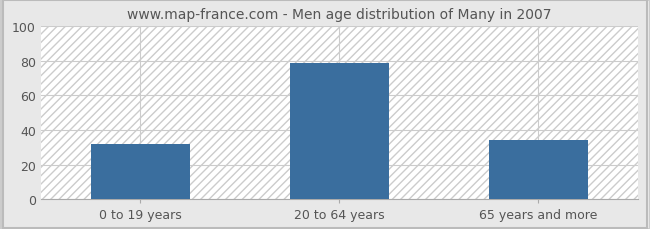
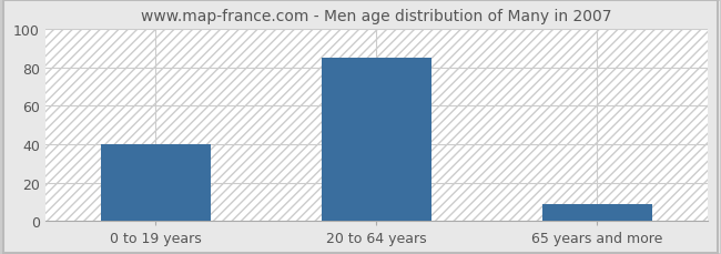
0 to 19 years: 32 -> 40
20 to 64 years: 79 -> 85
65 years and more: 34 -> 9
